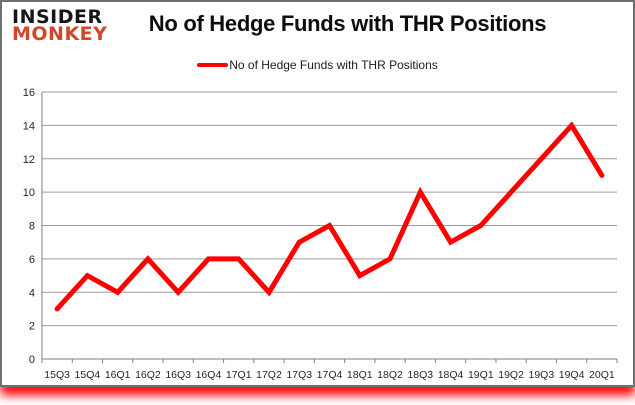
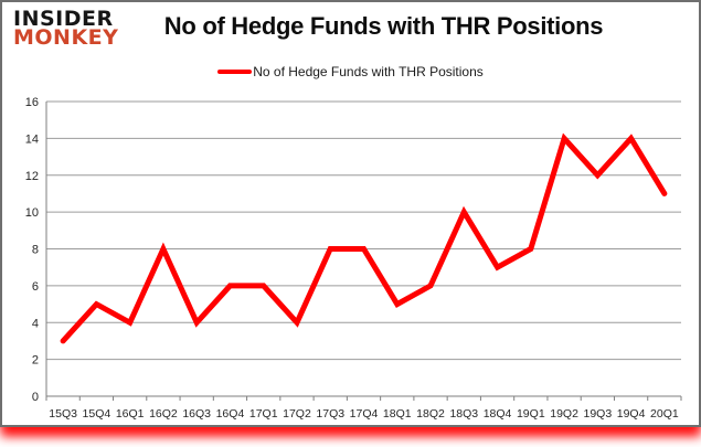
16Q2: 6 -> 8
17Q3: 7 -> 8
19Q2: 10 -> 14
